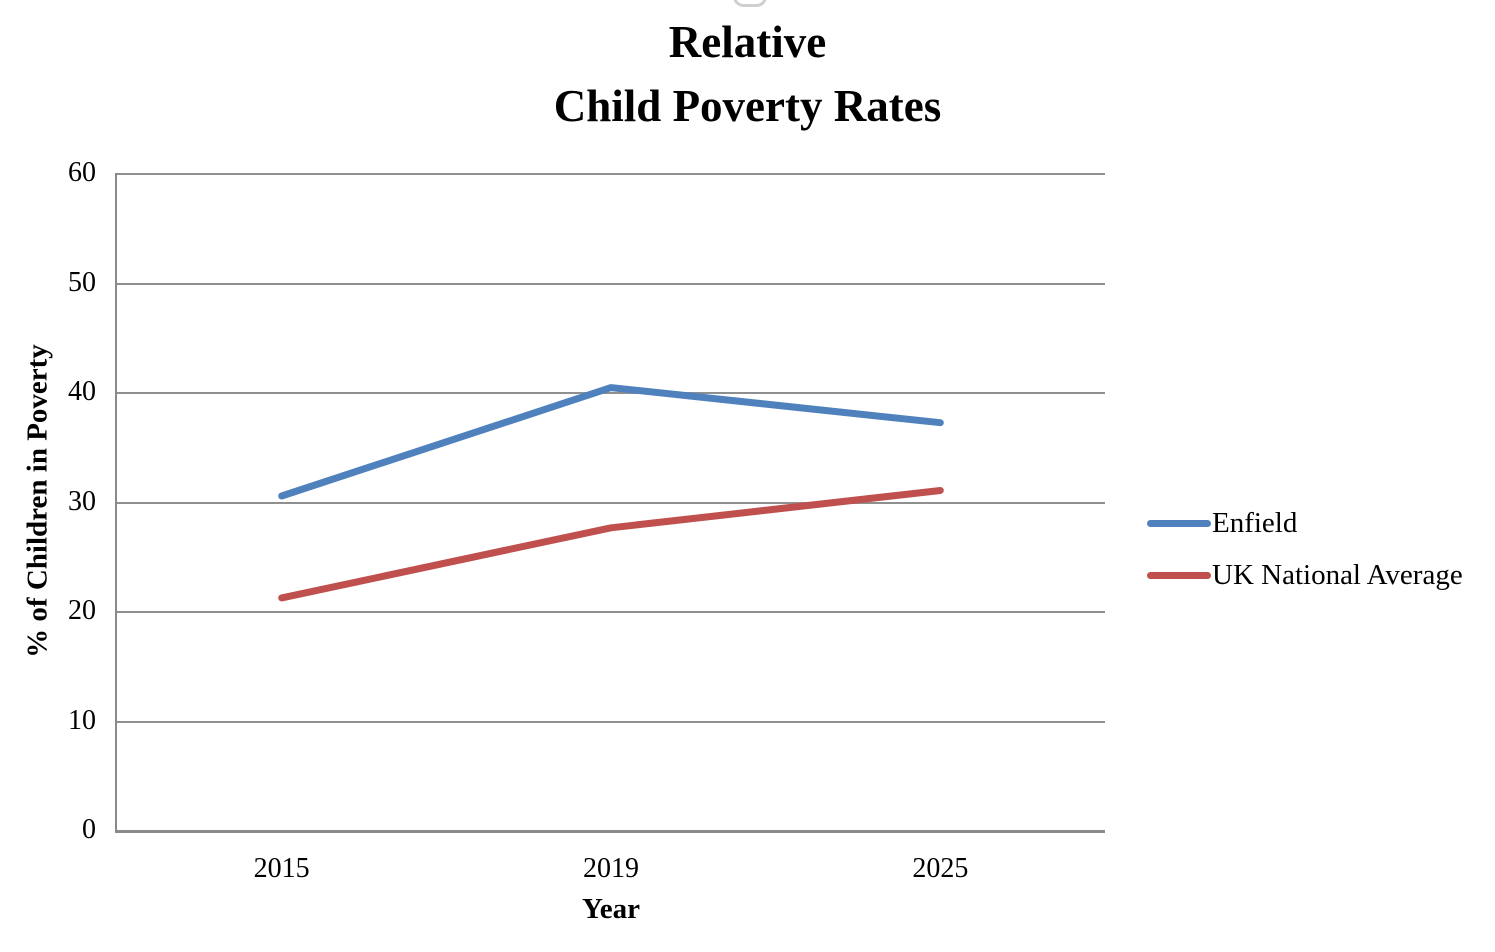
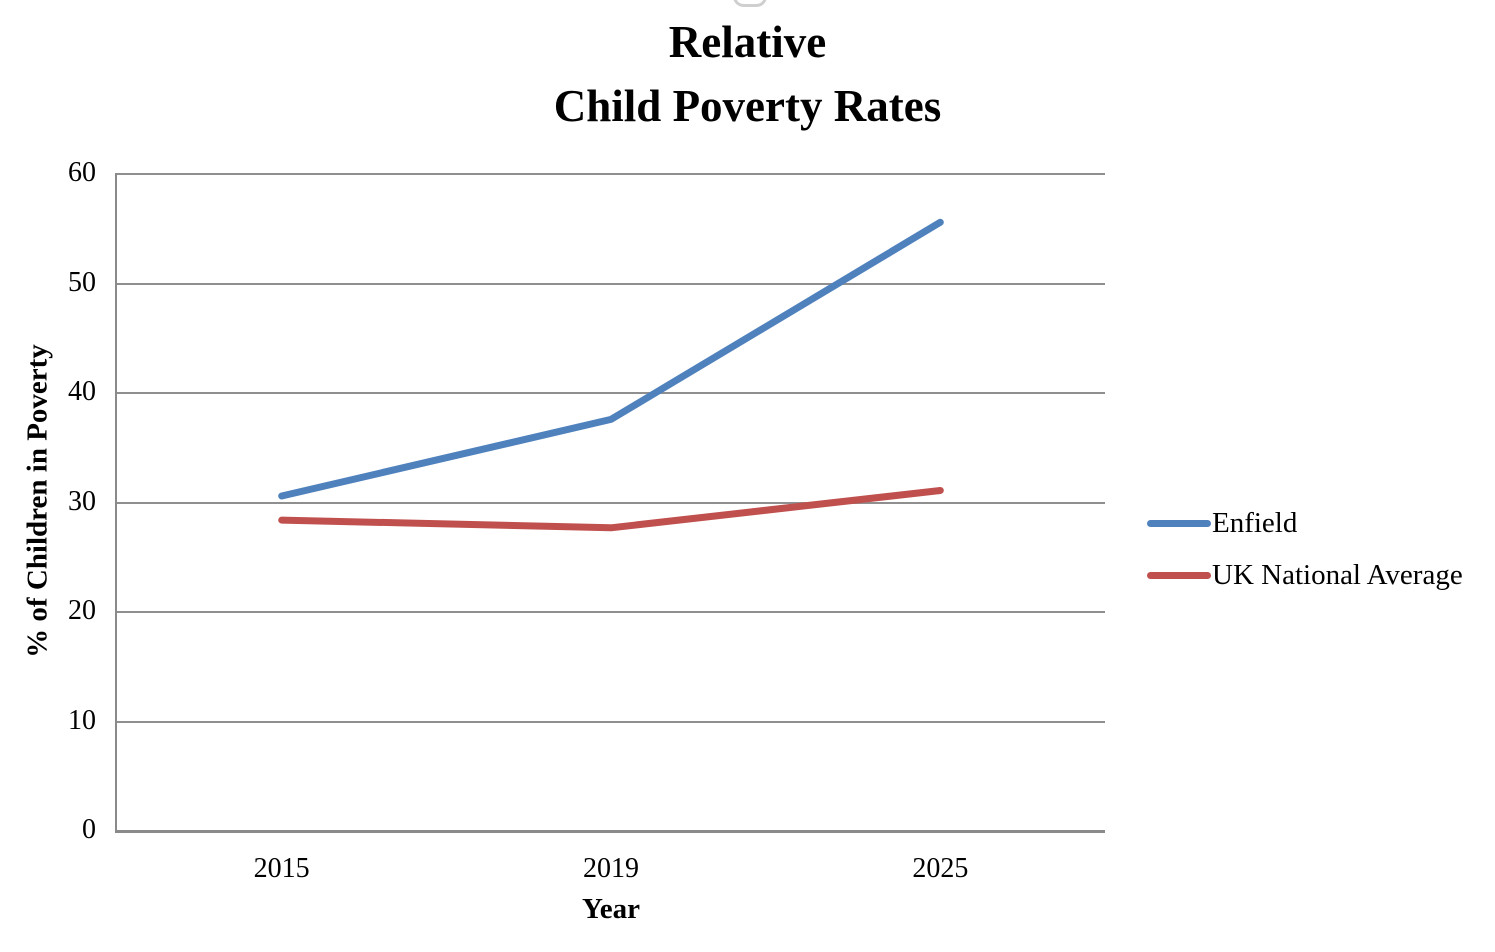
UK National Average/2015: 21.2 -> 28.3
Enfield/2019: 40.4 -> 37.5
Enfield/2025: 37.2 -> 55.5
